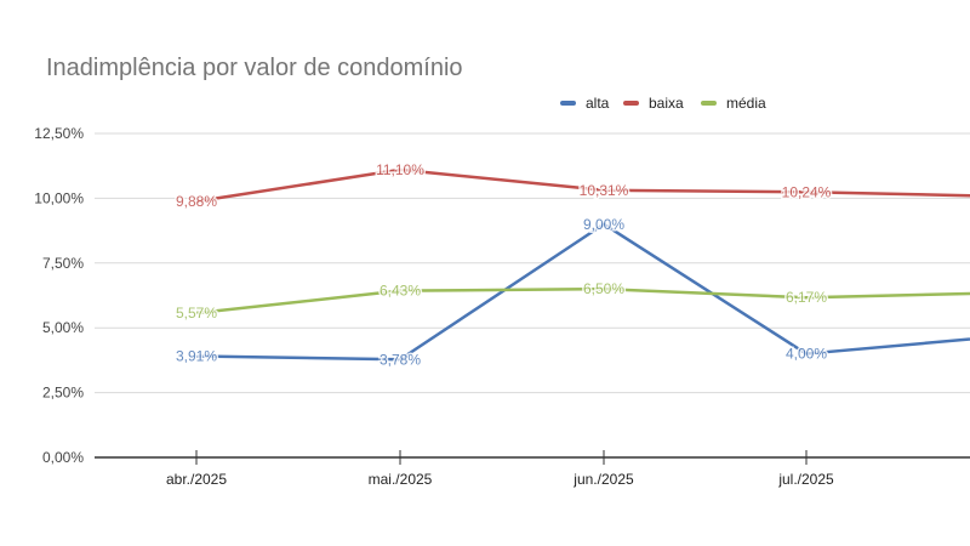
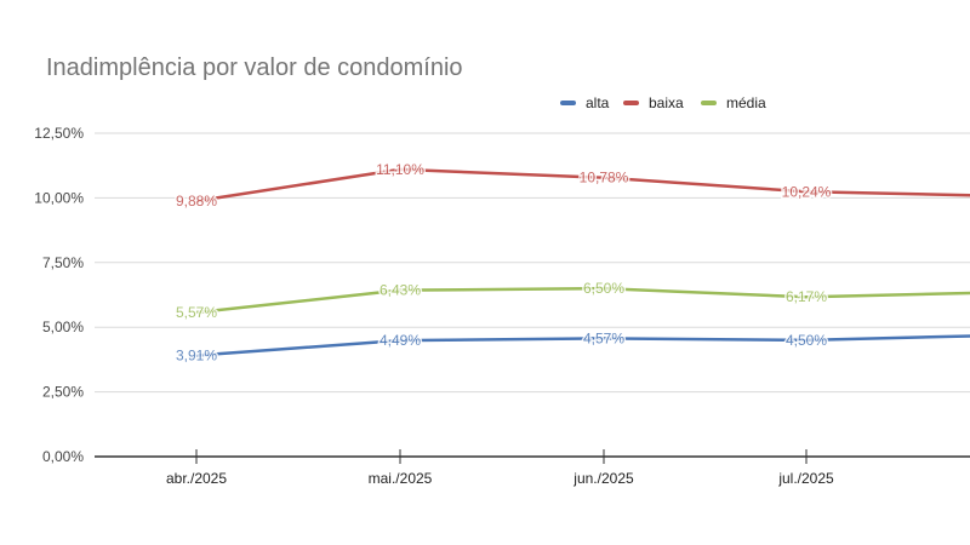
alta/mai./2025: 3,78% -> 4,49%
alta/jun./2025: 9,00% -> 4,57%
baixa/jun./2025: 10,31% -> 10,78%
alta/jul./2025: 4,00% -> 4,50%
